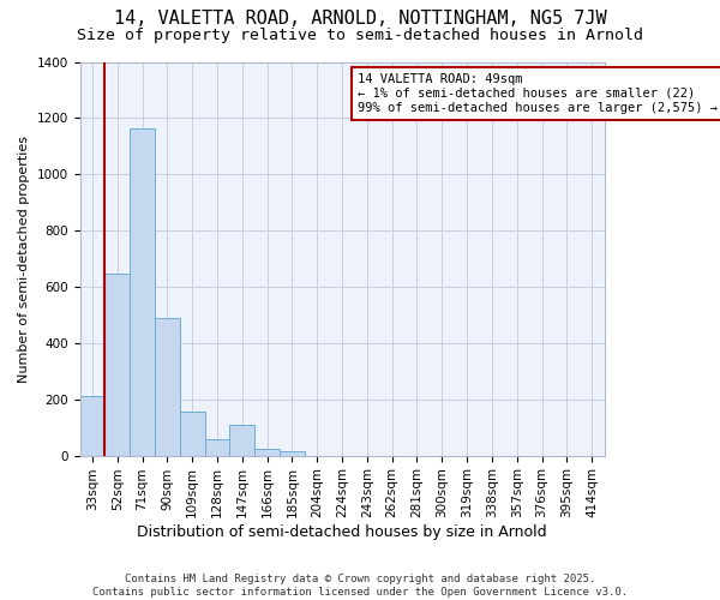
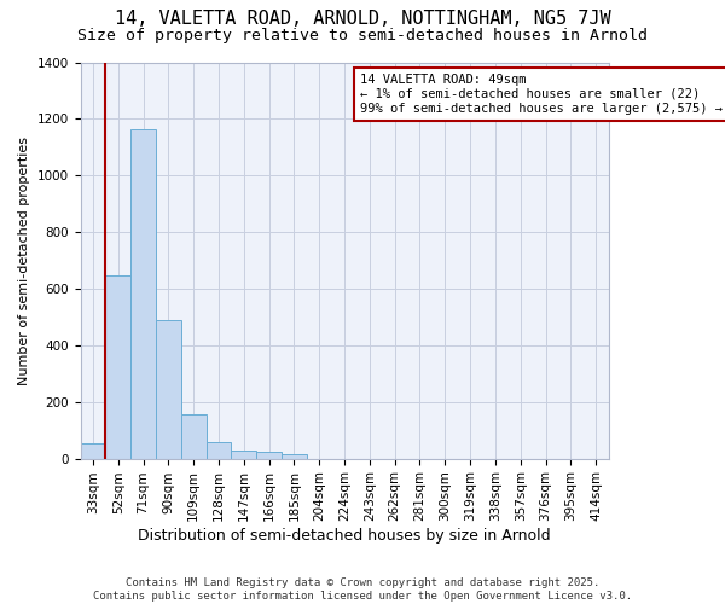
33sqm: 210 -> 55
147sqm: 110 -> 30
